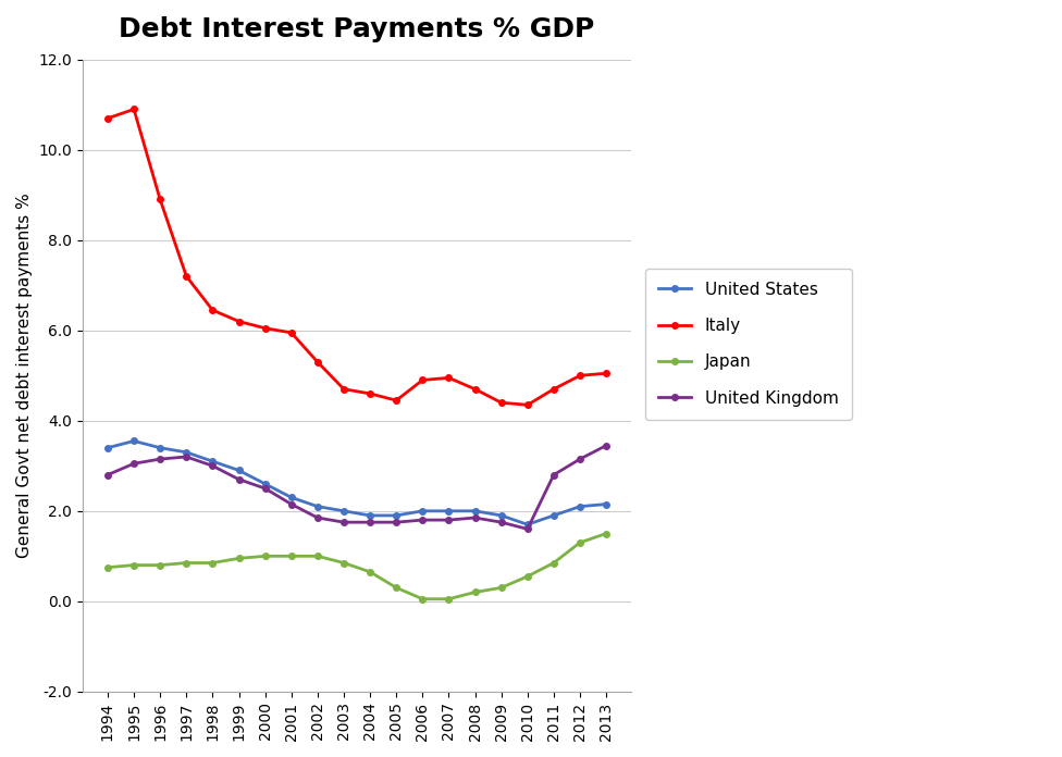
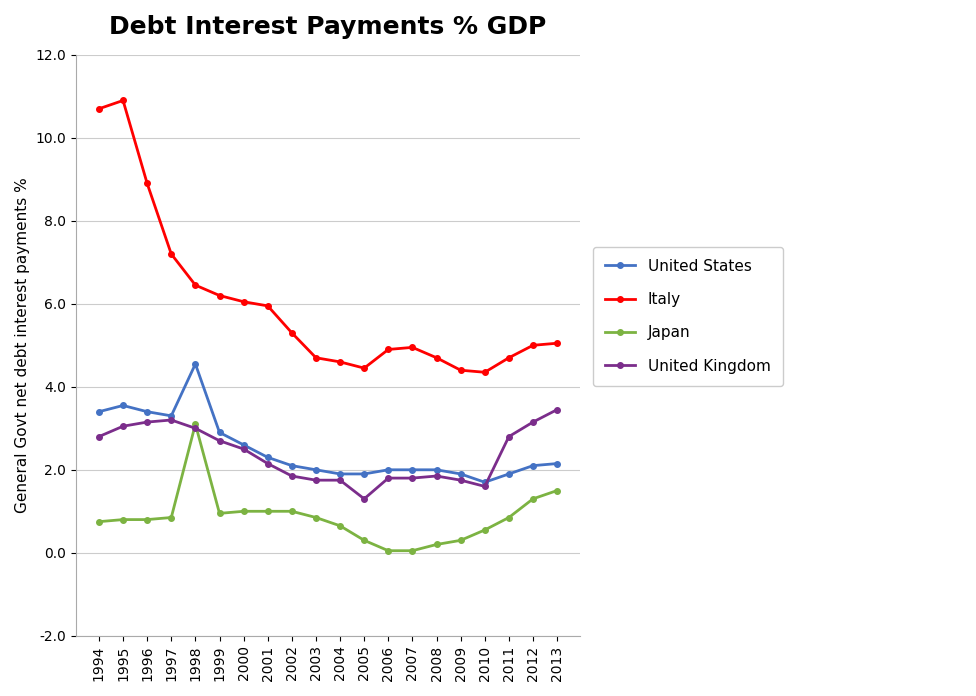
United States/1998: 3.10 -> 4.55
Japan/1998: 0.85 -> 3.10
United Kingdom/2005: 1.75 -> 1.30
